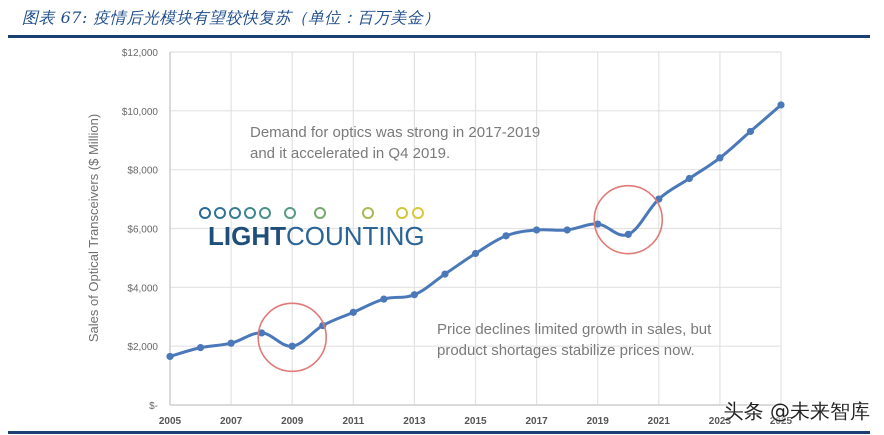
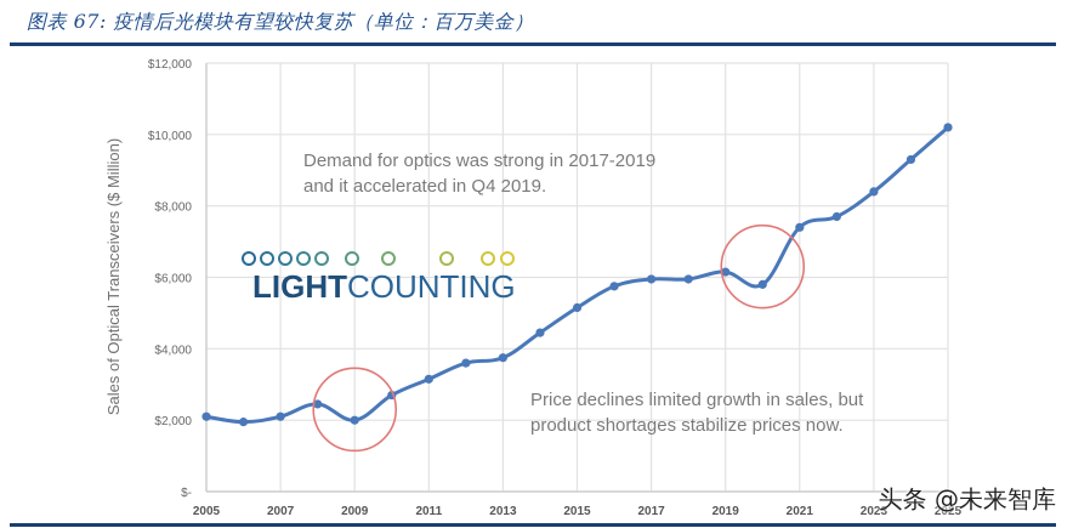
2005: $1600 -> $2100
2021: $7000 -> $7400
